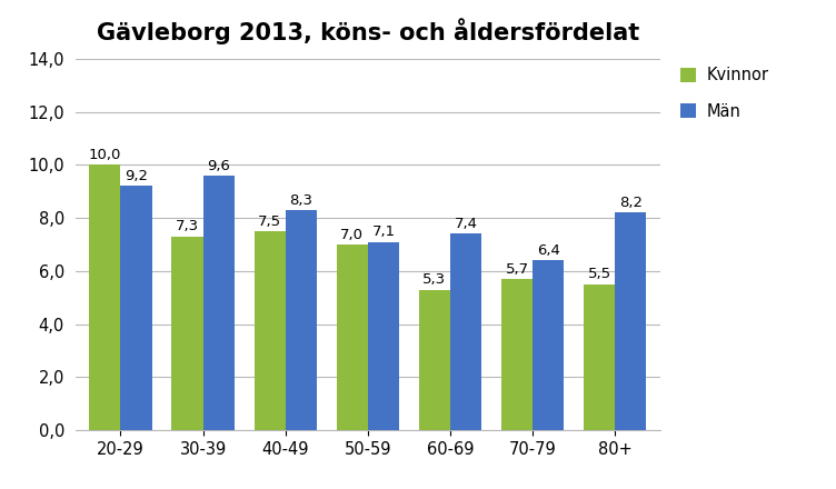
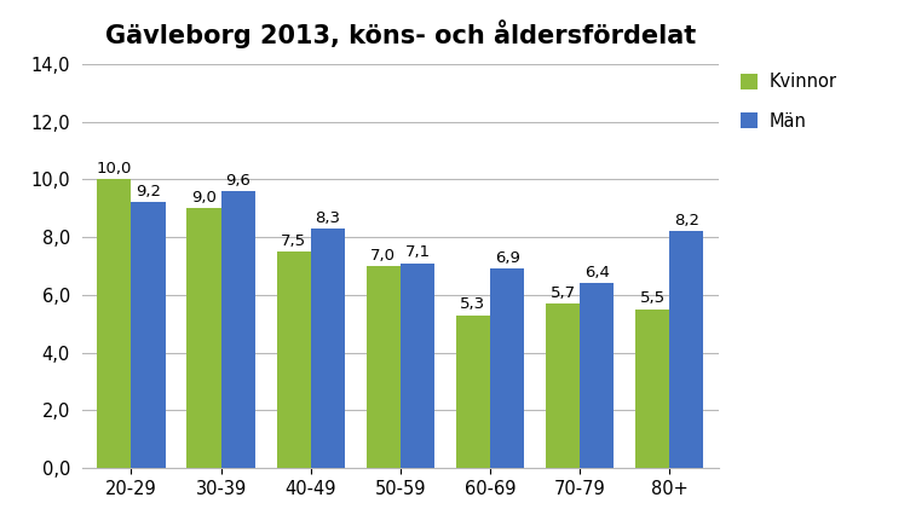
Kvinnor/30-39: 7,3 -> 9,0
Män/60-69: 7,4 -> 6,9
